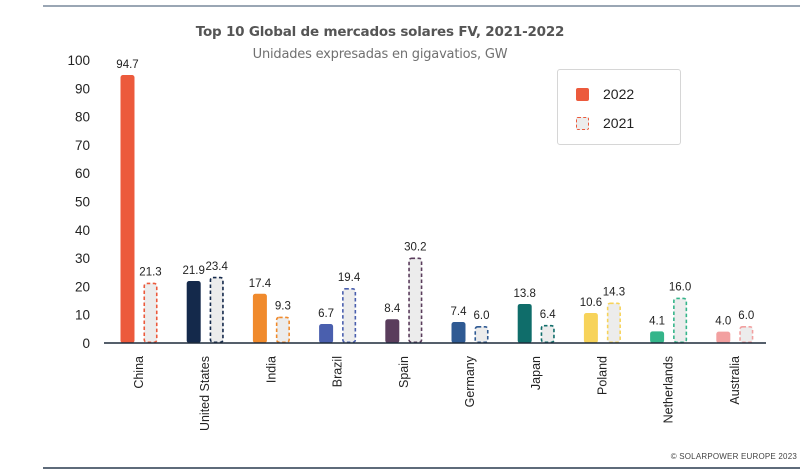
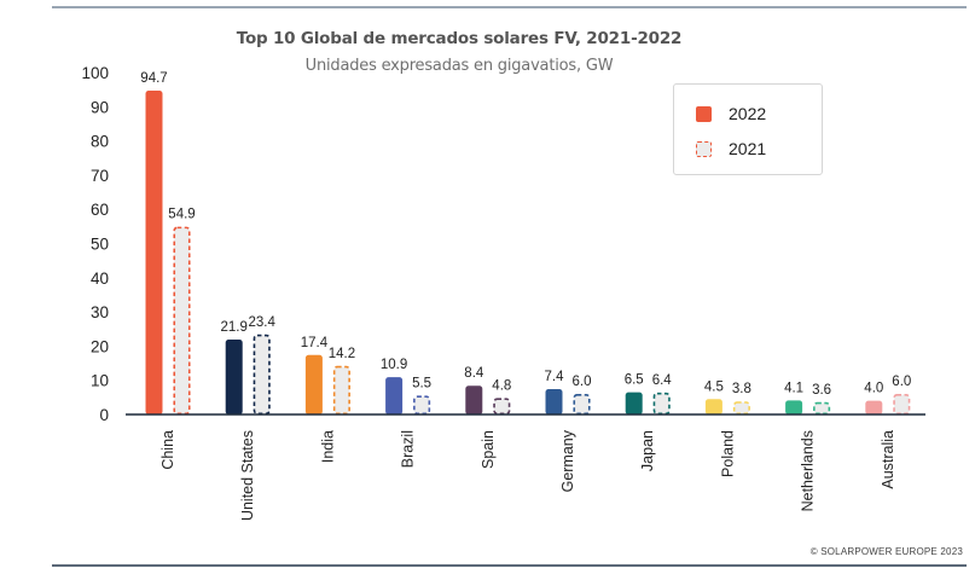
2021/China: 21.3 -> 54.9
2021/India: 9.3 -> 14.2
2022/Brazil: 6.7 -> 10.9
2021/Brazil: 19.4 -> 5.5
2021/Spain: 30.2 -> 4.8
2022/Japan: 13.8 -> 6.5
2022/Poland: 10.6 -> 4.5
2021/Poland: 14.3 -> 3.8
2021/Netherlands: 16.0 -> 3.6
